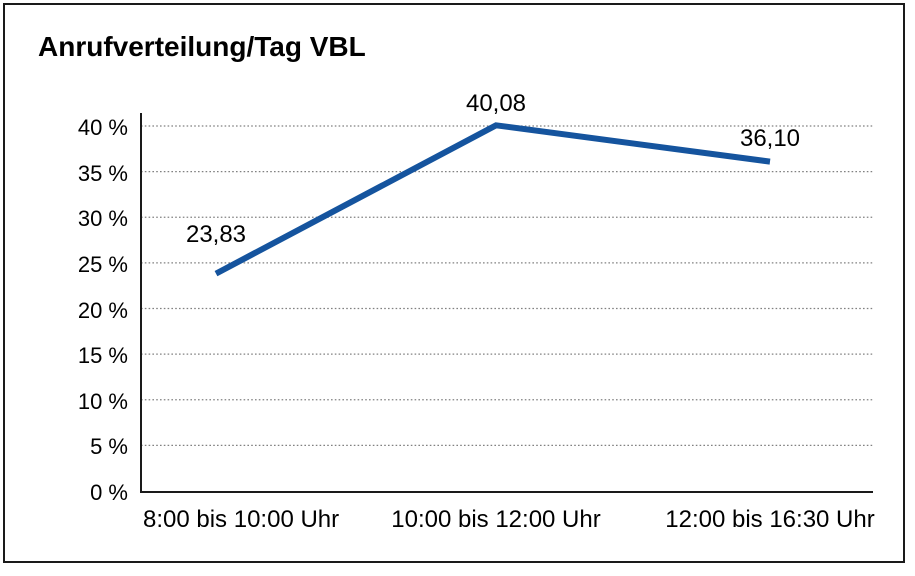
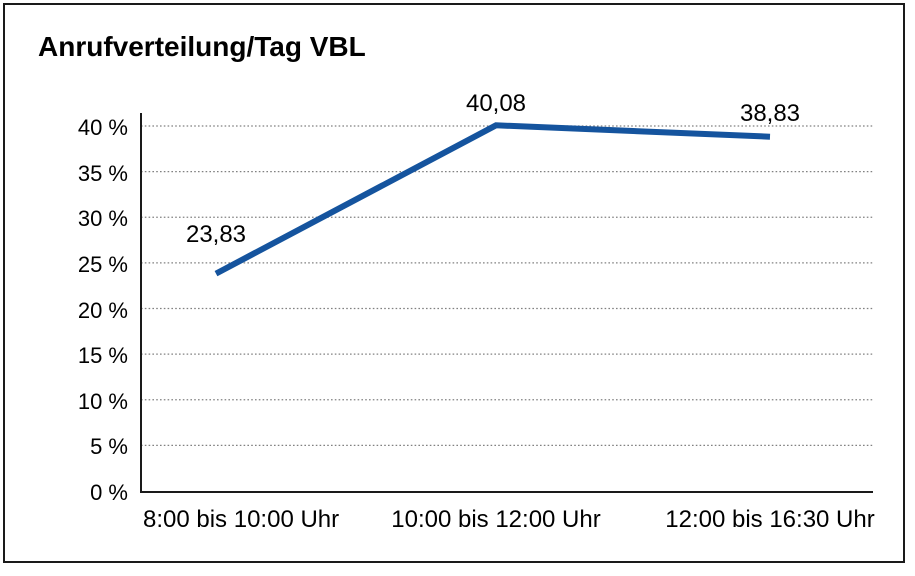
12:00 bis 16:30 Uhr: 36,10 -> 38,83
